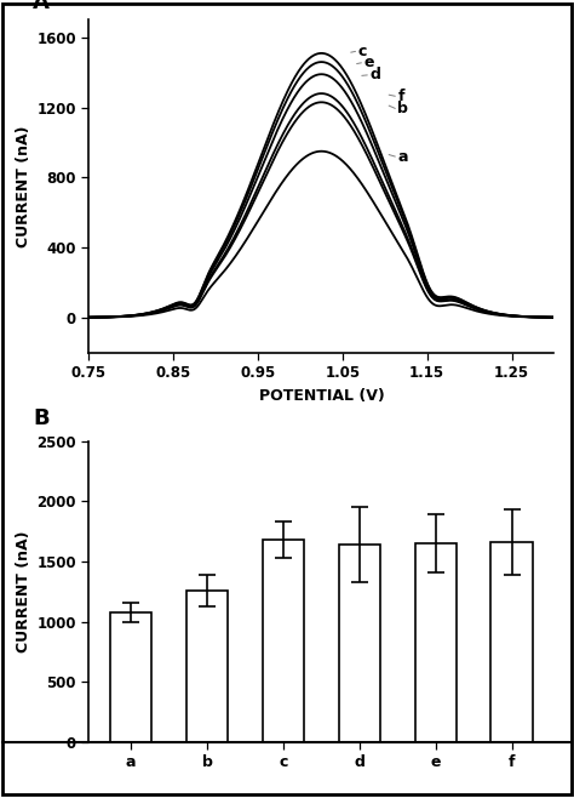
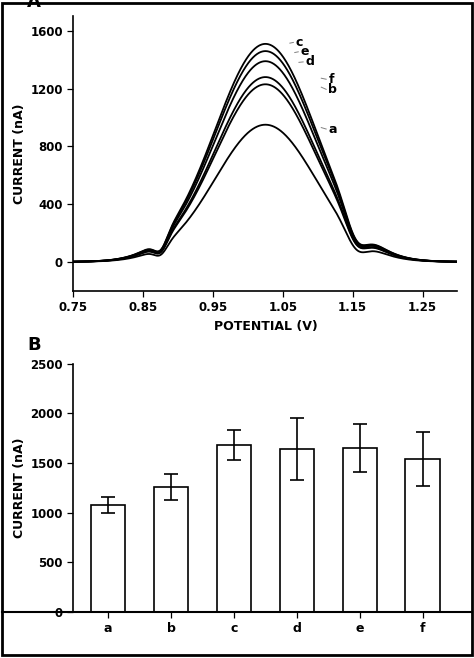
f: 1660 -> 1540
